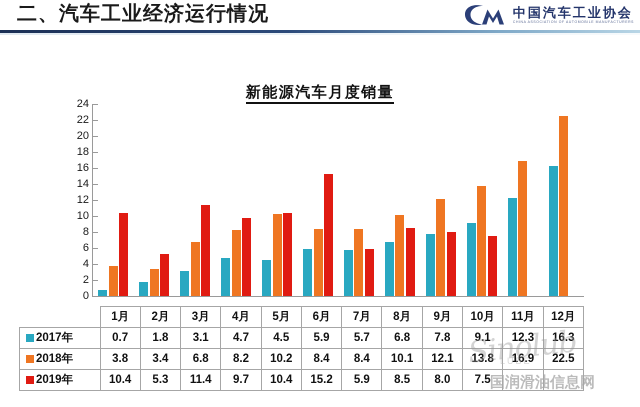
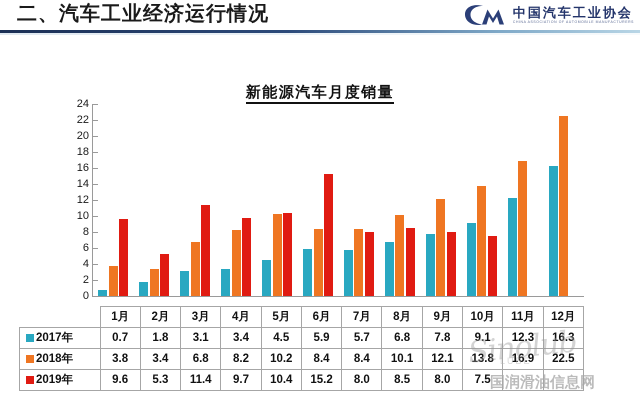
2019年/1月: 10.4 -> 9.6
2017年/4月: 4.7 -> 3.4
2019年/7月: 5.9 -> 8.0
